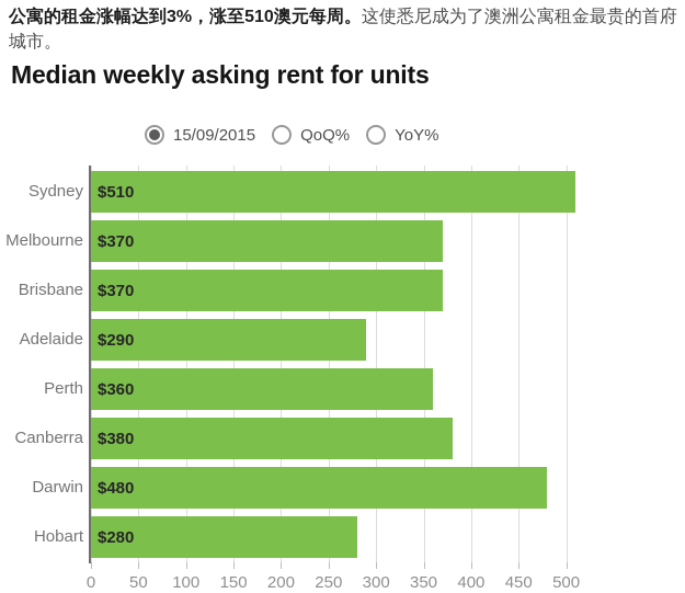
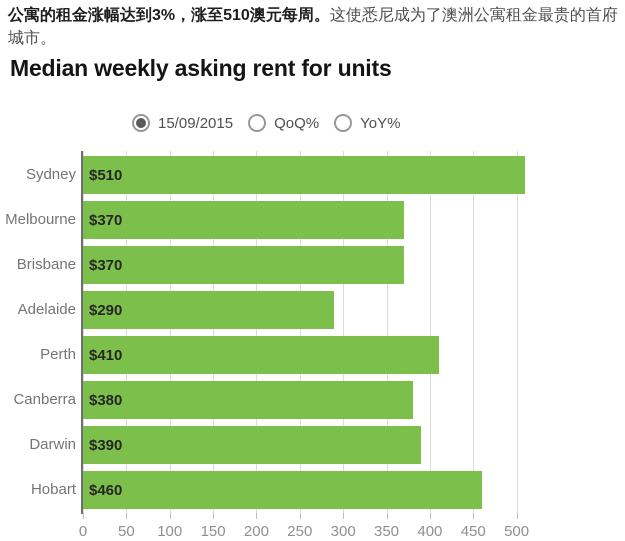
Perth: $360 -> $410
Darwin: $480 -> $390
Hobart: $280 -> $460
